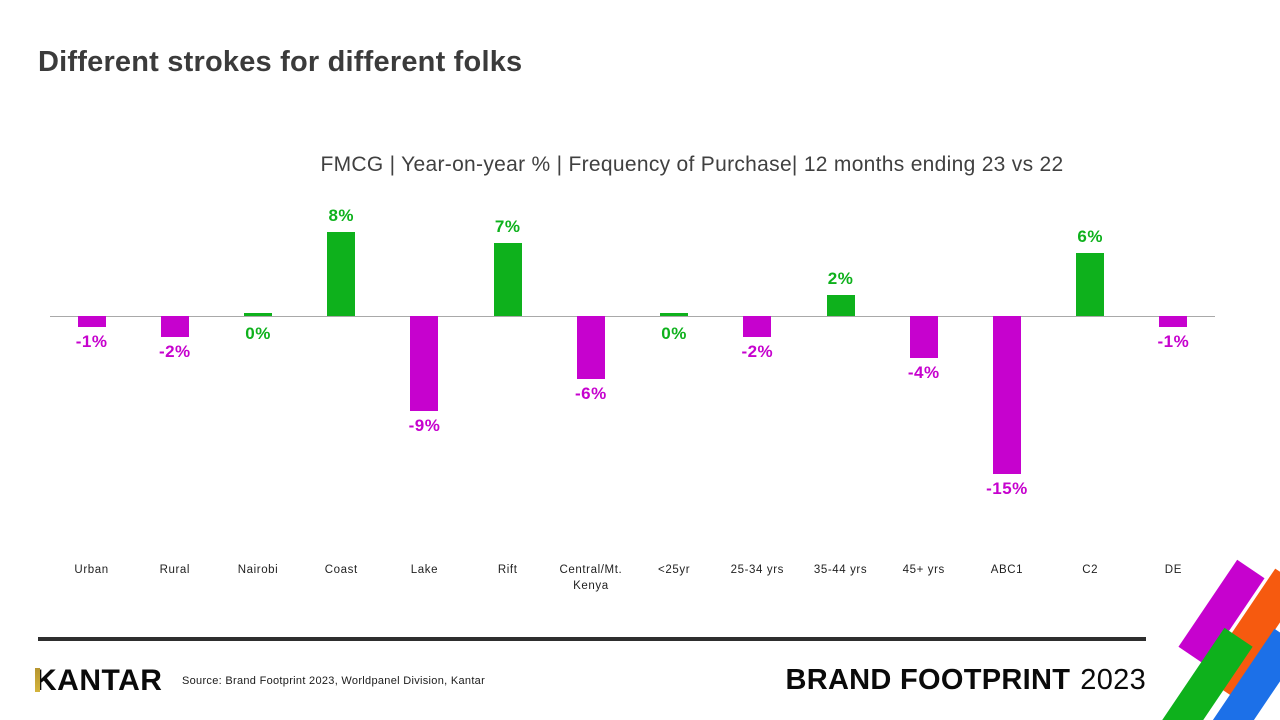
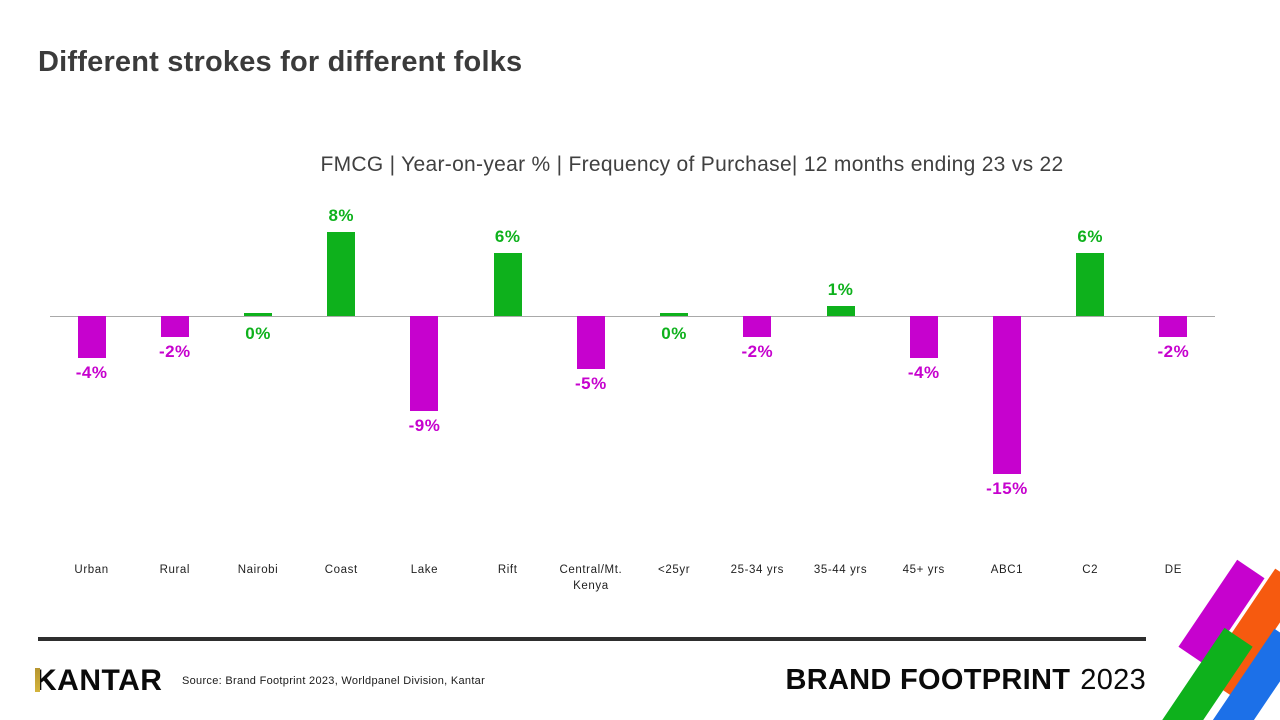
Urban: -1% -> -4%
Rift: 7% -> 6%
Central/Mt. Kenya: -6% -> -5%
35-44 yrs: 2% -> 1%
DE: -1% -> -2%
